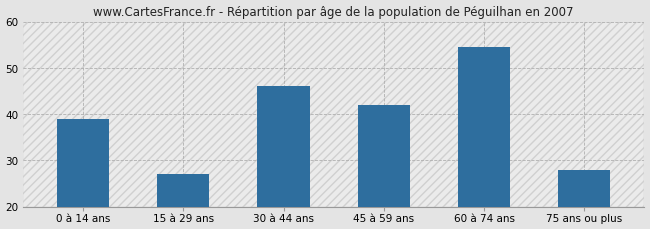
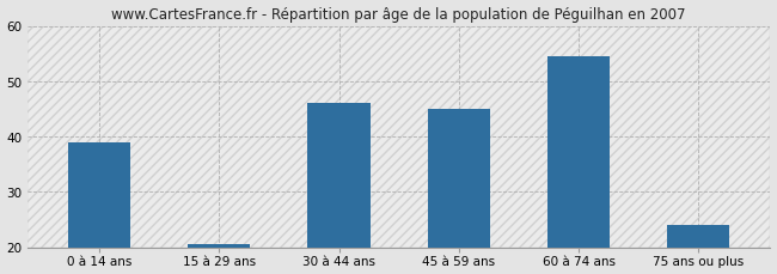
15 à 29 ans: 27.0 -> 20.5
45 à 59 ans: 42.0 -> 45.0
75 ans ou plus: 28.0 -> 24.0
